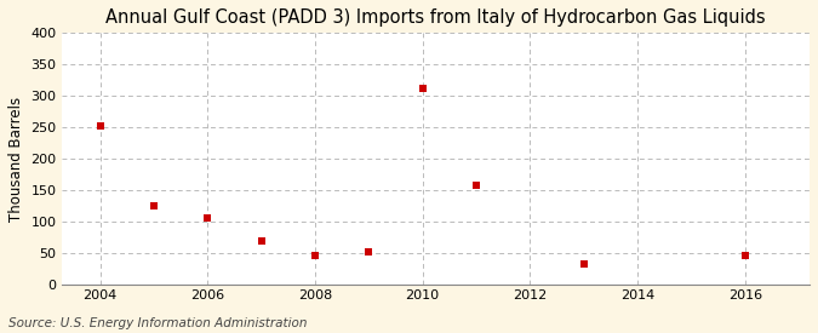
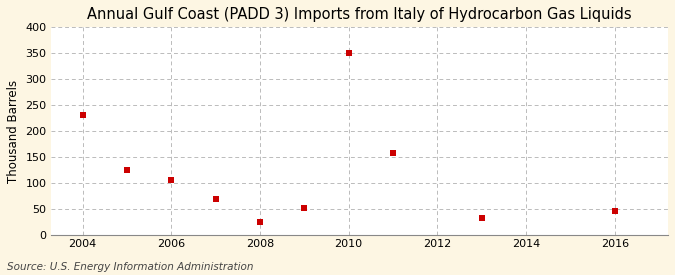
2004: 252 -> 230
2008: 46 -> 25
2010: 312 -> 350
